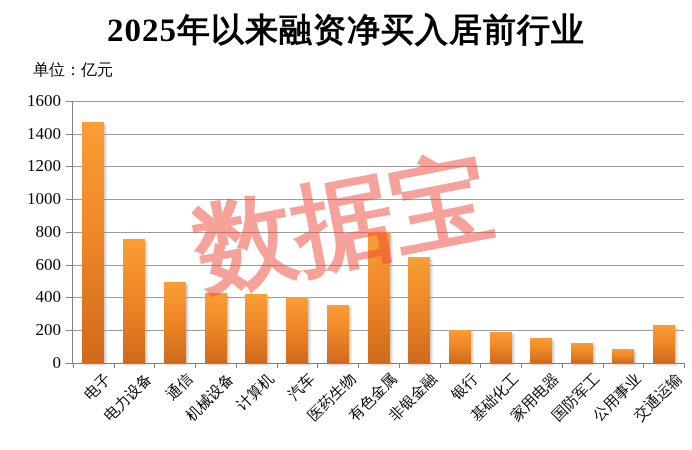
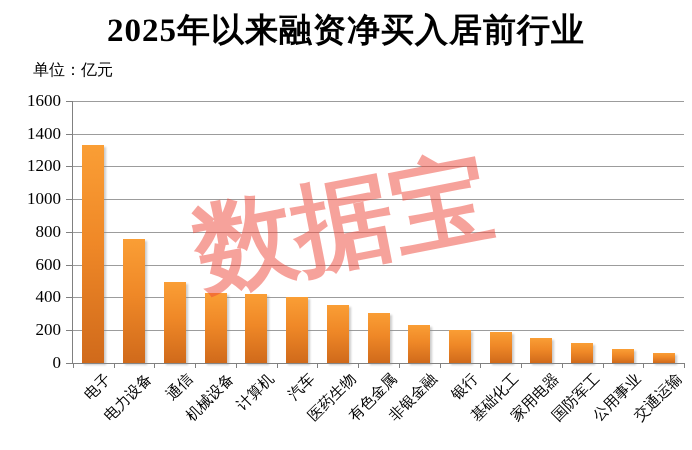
电子: 1470 -> 1330
有色金属: 800 -> 310
非银金融: 650 -> 230
交通运输: 230 -> 60
